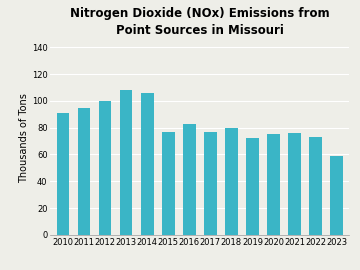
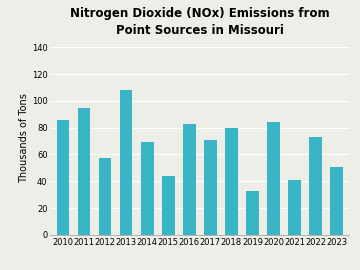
2010: 91 -> 86
2012: 100 -> 57
2014: 106 -> 69
2015: 77 -> 44
2017: 77 -> 71
2019: 72 -> 33
2020: 75 -> 84
2021: 76 -> 41
2023: 59 -> 51
